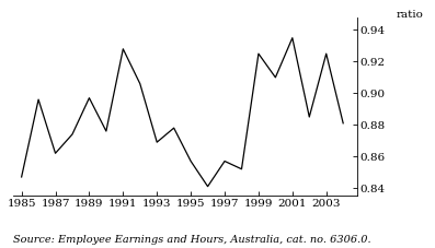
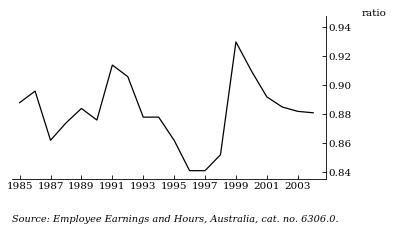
1985: 0.847 -> 0.888
1989: 0.897 -> 0.884
1991: 0.928 -> 0.914
1993: 0.869 -> 0.878
1995: 0.857 -> 0.862
1997: 0.857 -> 0.841
1999: 0.925 -> 0.930
2001: 0.935 -> 0.892
2003: 0.925 -> 0.882
